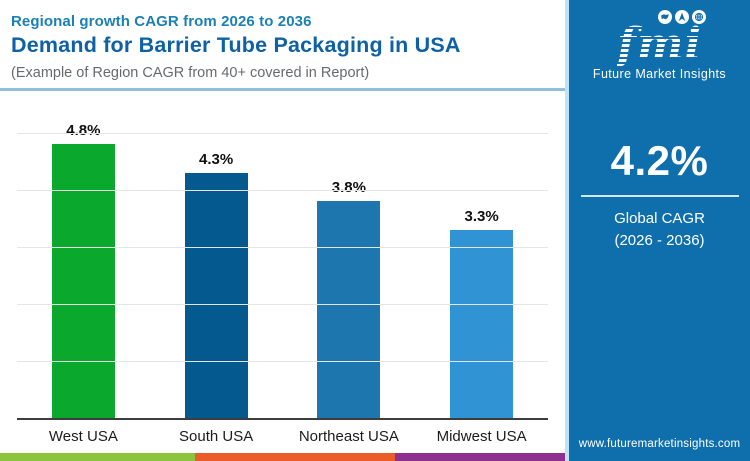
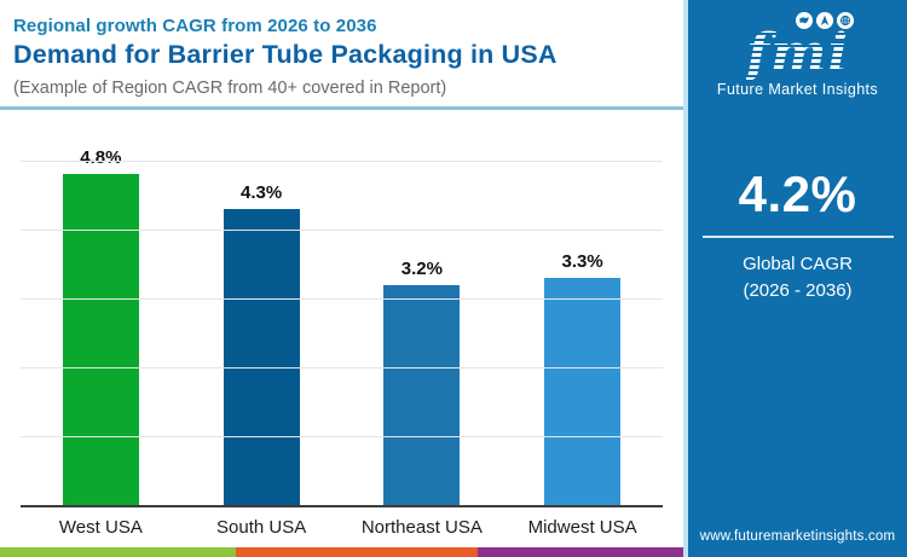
Northeast USA: 3.8% -> 3.2%
